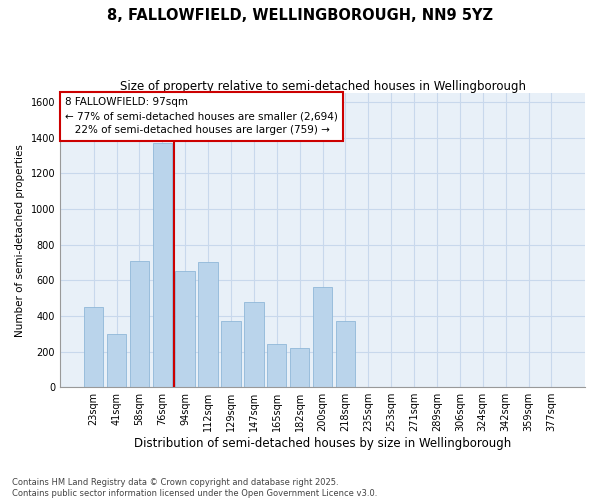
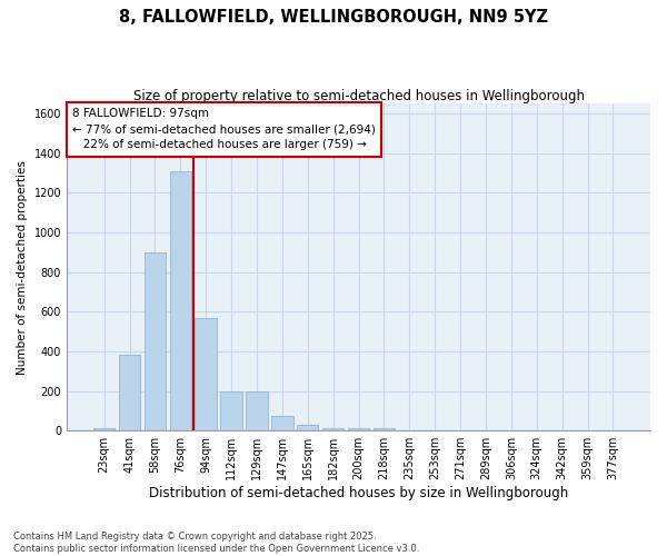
23sqm: 450 -> 20
41sqm: 300 -> 380
58sqm: 710 -> 900
76sqm: 1370 -> 1310
94sqm: 650 -> 570
112sqm: 700 -> 200
129sqm: 370 -> 200
147sqm: 480 -> 80
165sqm: 240 -> 30
182sqm: 220 -> 20
200sqm: 560 -> 10
218sqm: 370 -> 10
